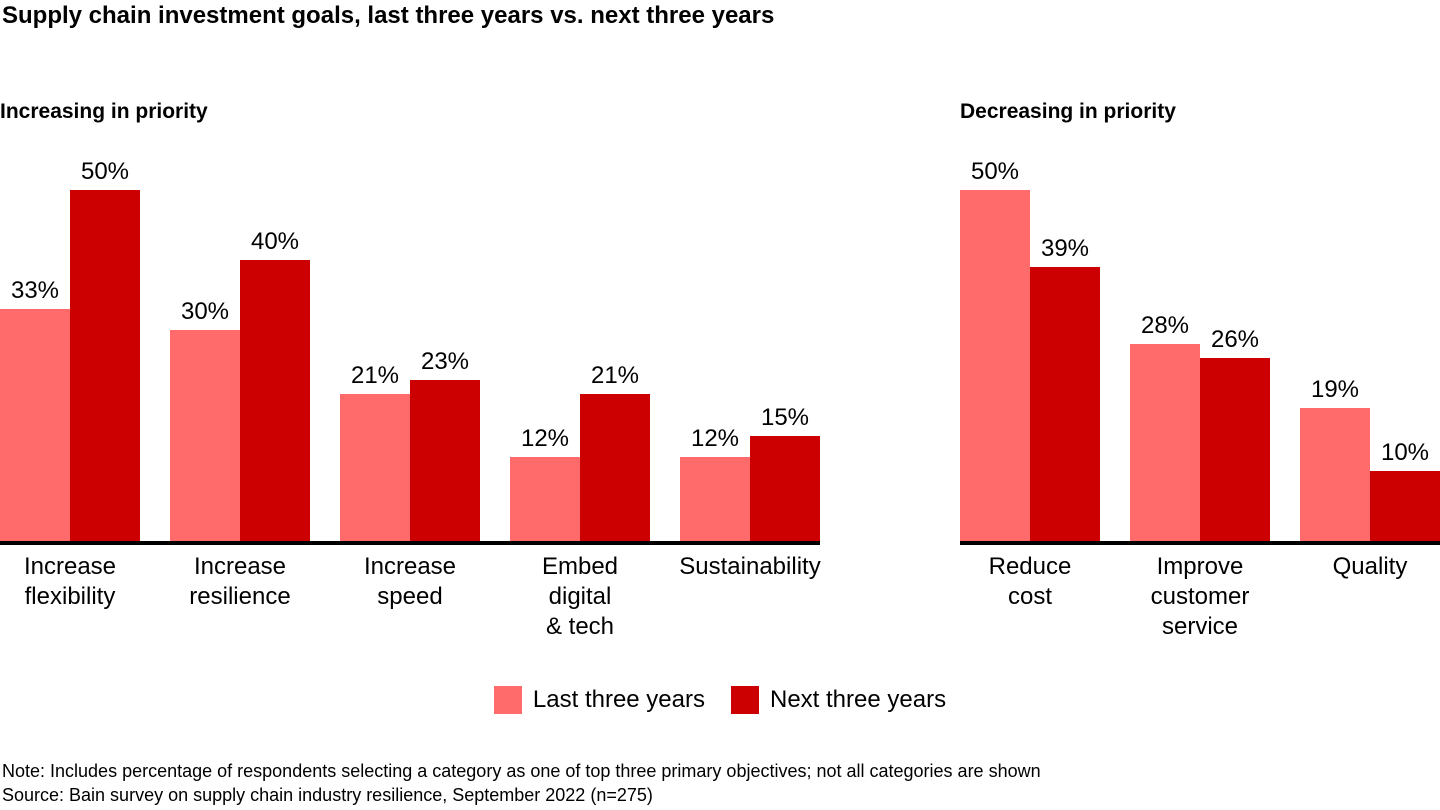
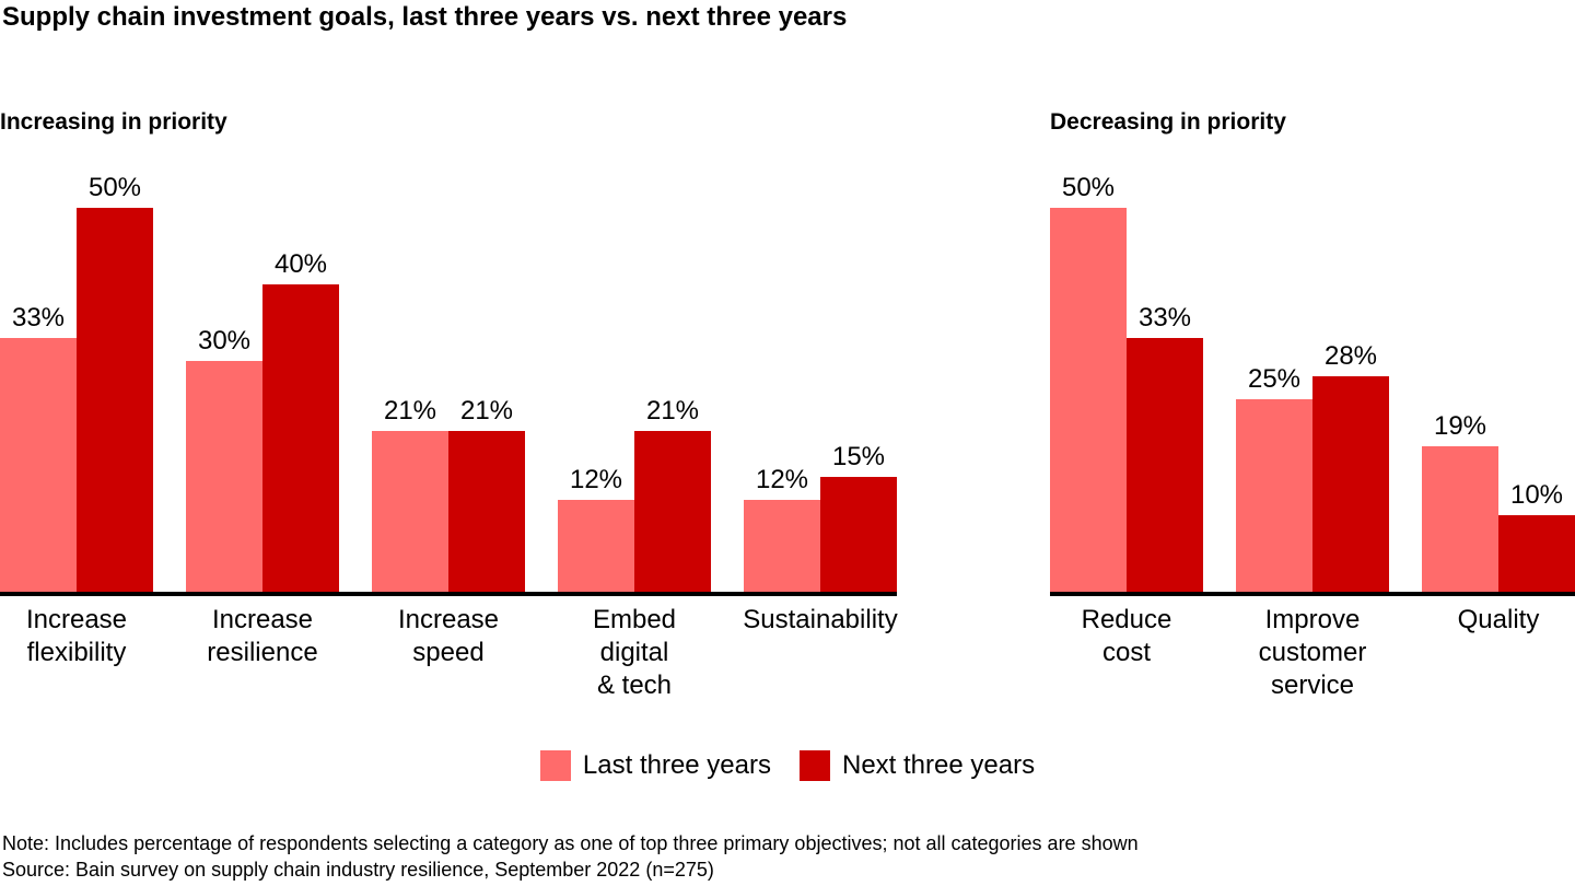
Increasing in priority/Next three years/Increase speed: 23% -> 21%
Decreasing in priority/Next three years/Reduce cost: 39% -> 33%
Decreasing in priority/Last three years/Improve customer service: 28% -> 25%
Decreasing in priority/Next three years/Improve customer service: 26% -> 28%
